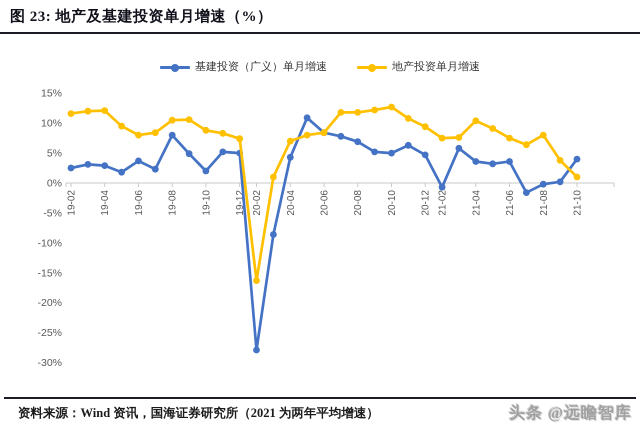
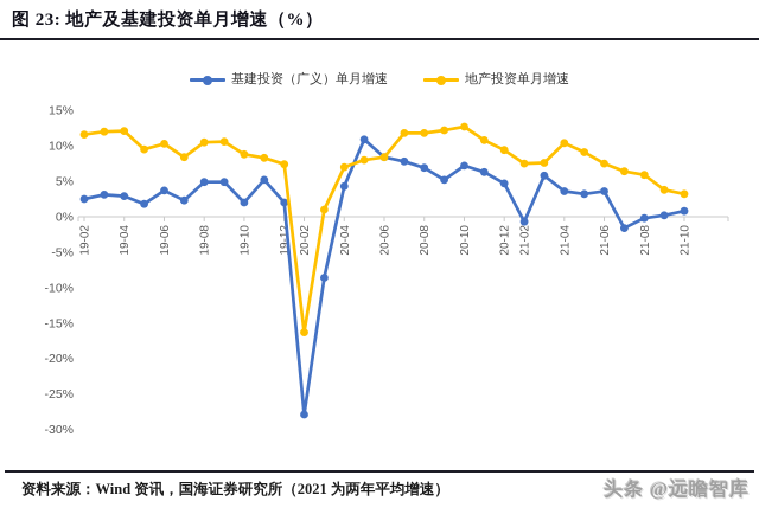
地产投资单月增速/19-06: 8% -> 10%
基建投资（广义）单月增速/19-08: 8% -> 5%
基建投资（广义）单月增速/19-12: 5% -> 2%
基建投资（广义）单月增速/20-10: 5% -> 7%
地产投资单月增速/21-08: 8% -> 6%
基建投资（广义）单月增速/21-10: 4% -> 1%
地产投资单月增速/21-10: 1% -> 3%
